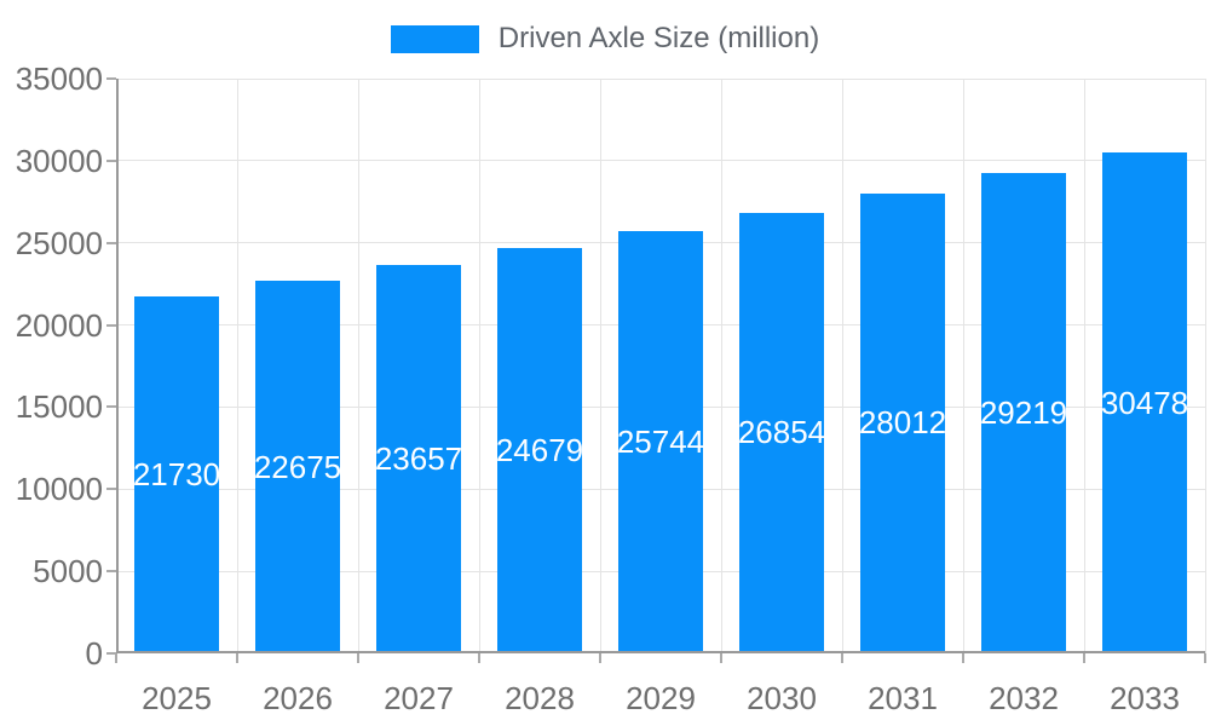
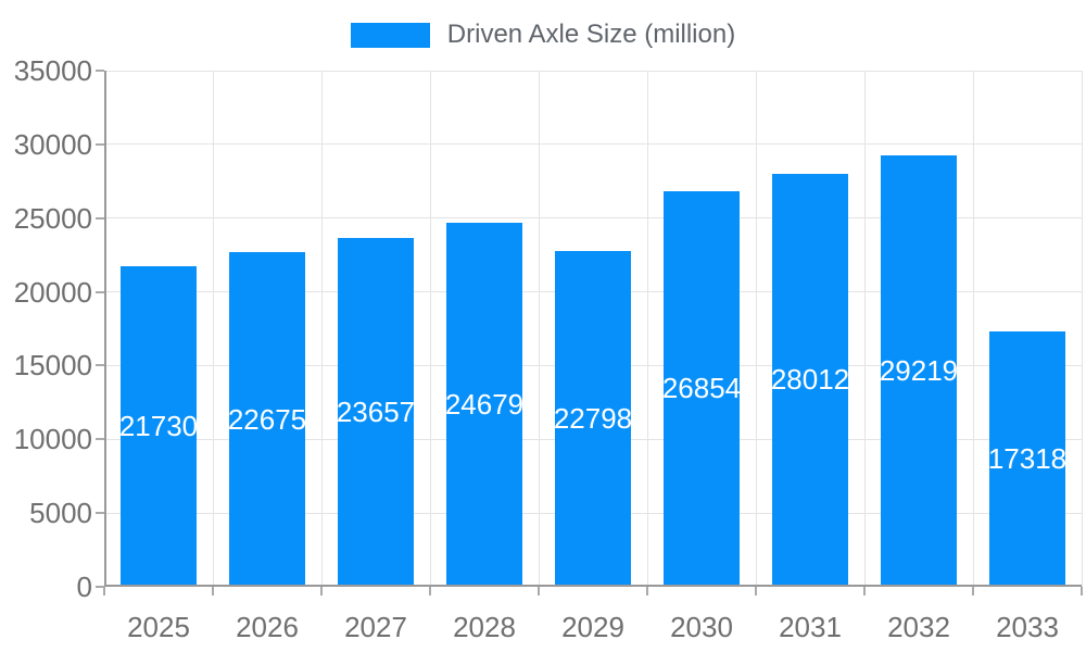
2029: 25744 -> 22798
2033: 30478 -> 17318
